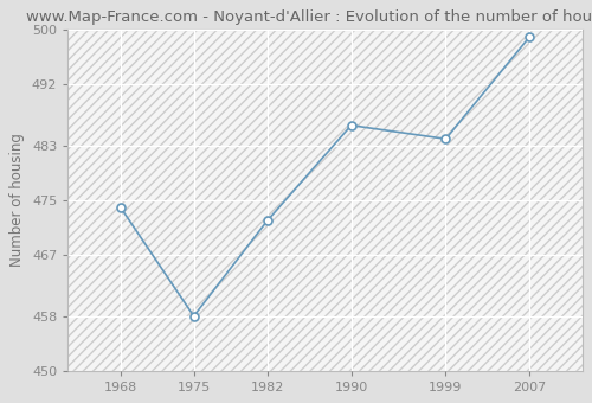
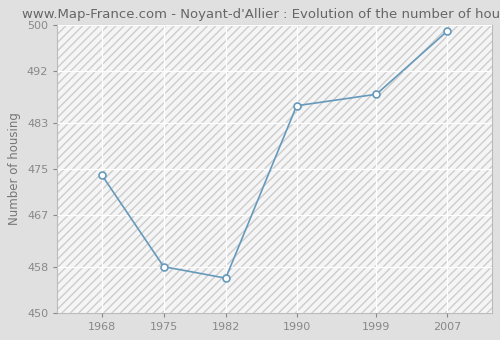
1982: 472 -> 456
1999: 484 -> 488
